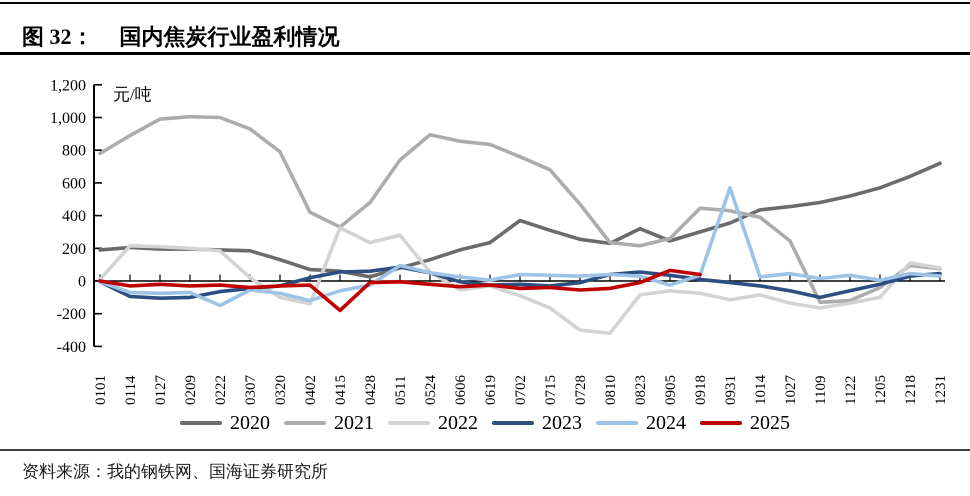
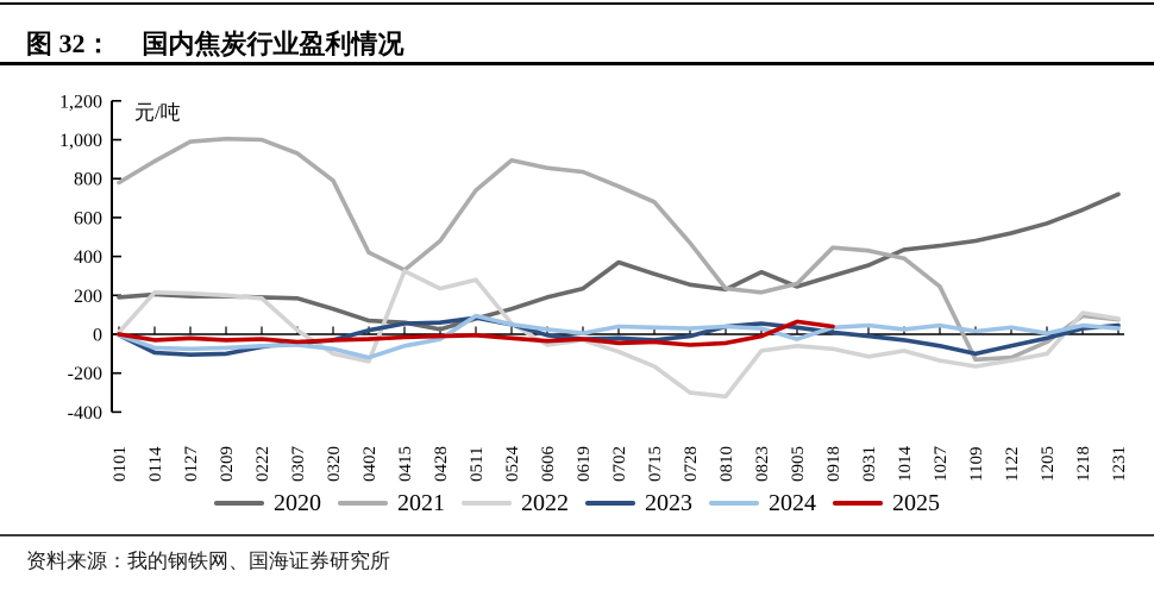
2024/0222: -150 -> -60
2025/0415: -180 -> -20
2024/0931: 570 -> 40
